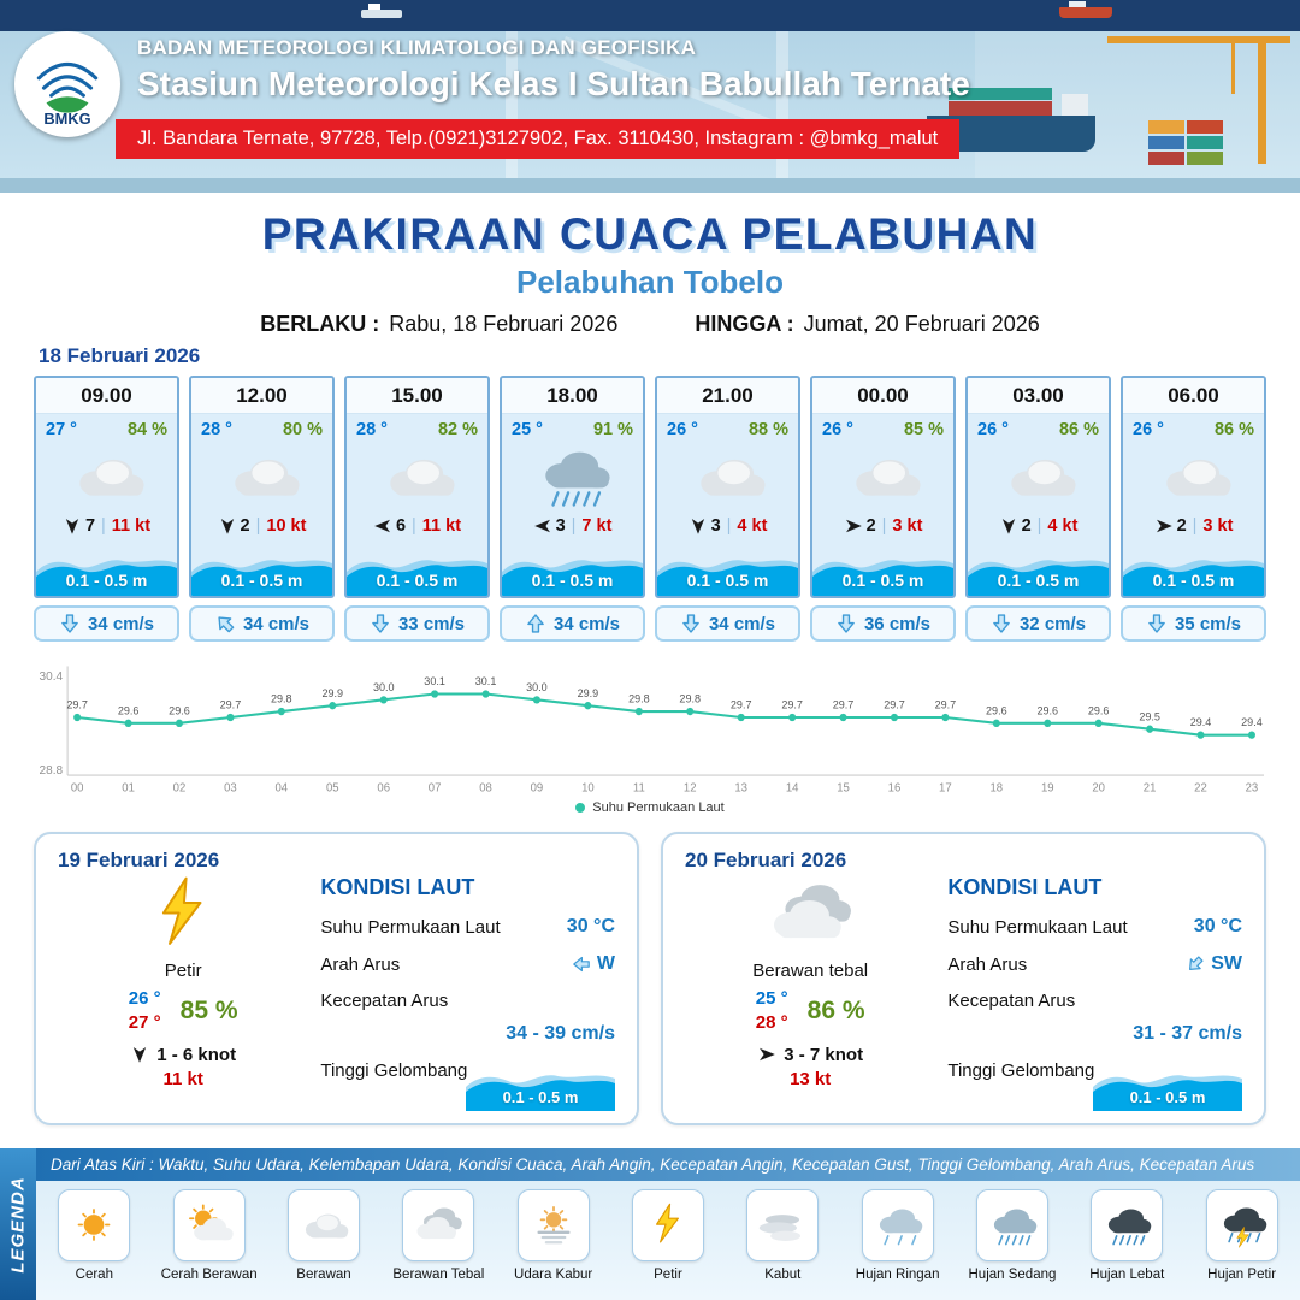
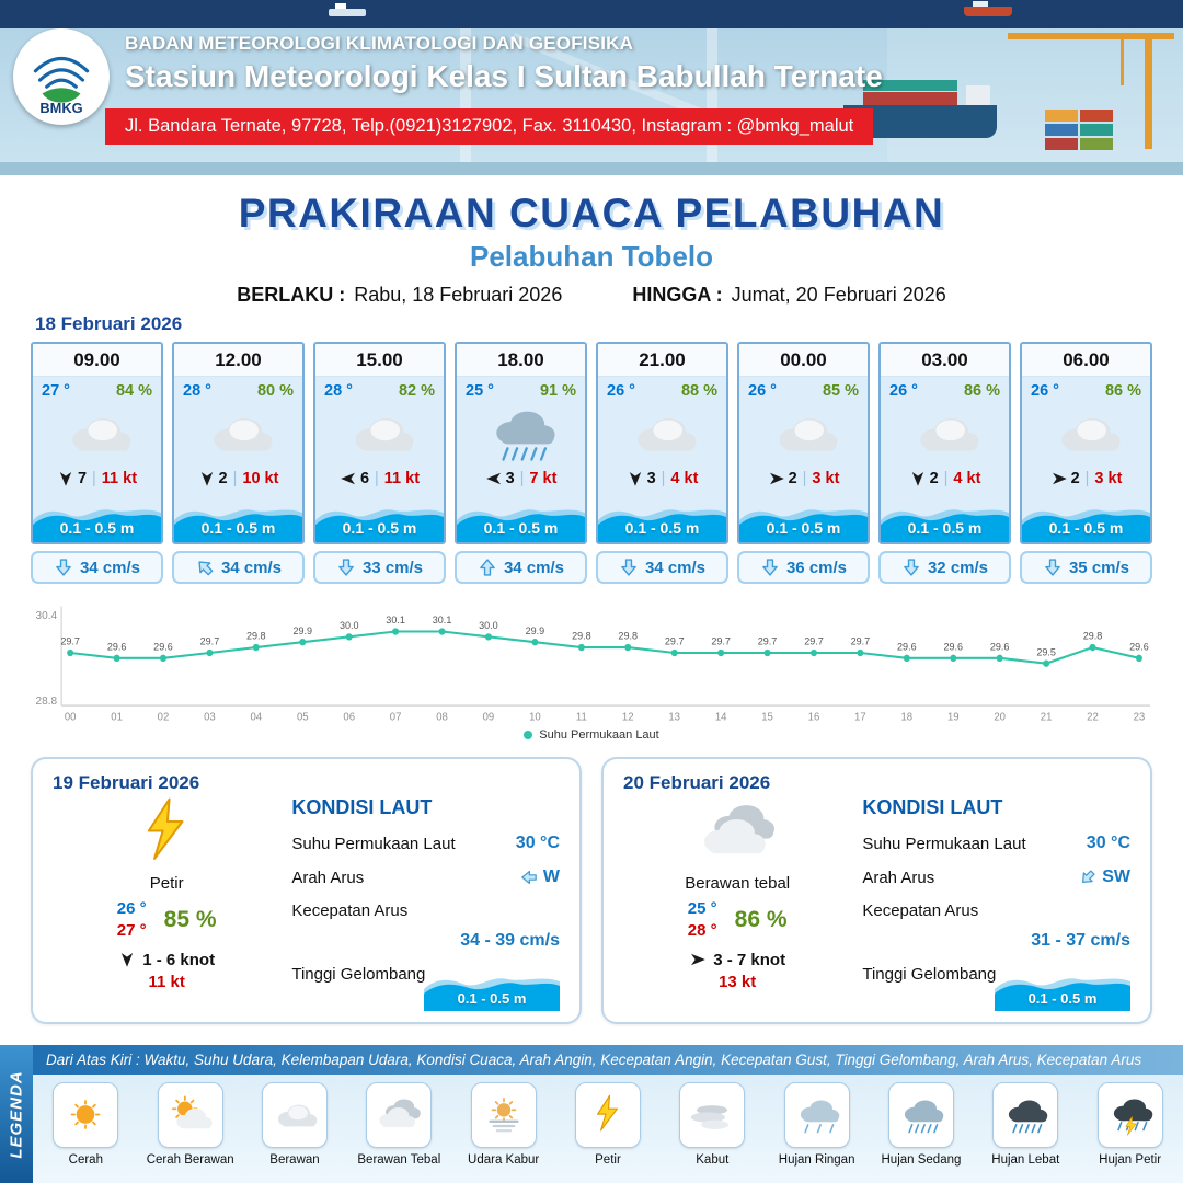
22: 29.4 -> 29.8
23: 29.4 -> 29.6
